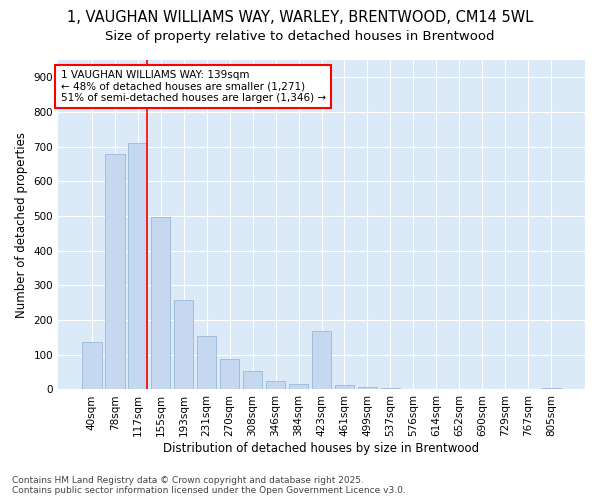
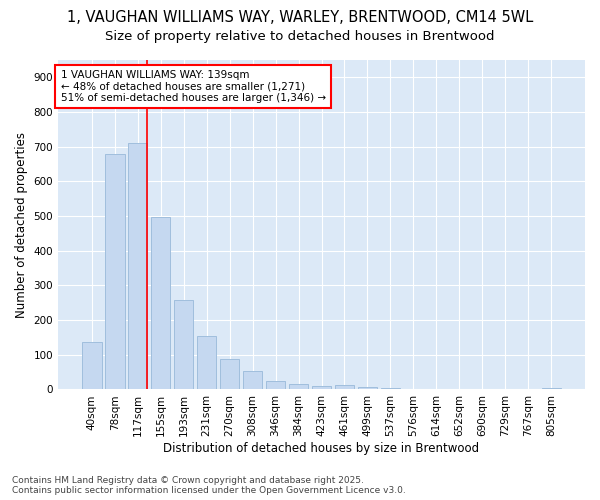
423sqm: 170 -> 10
